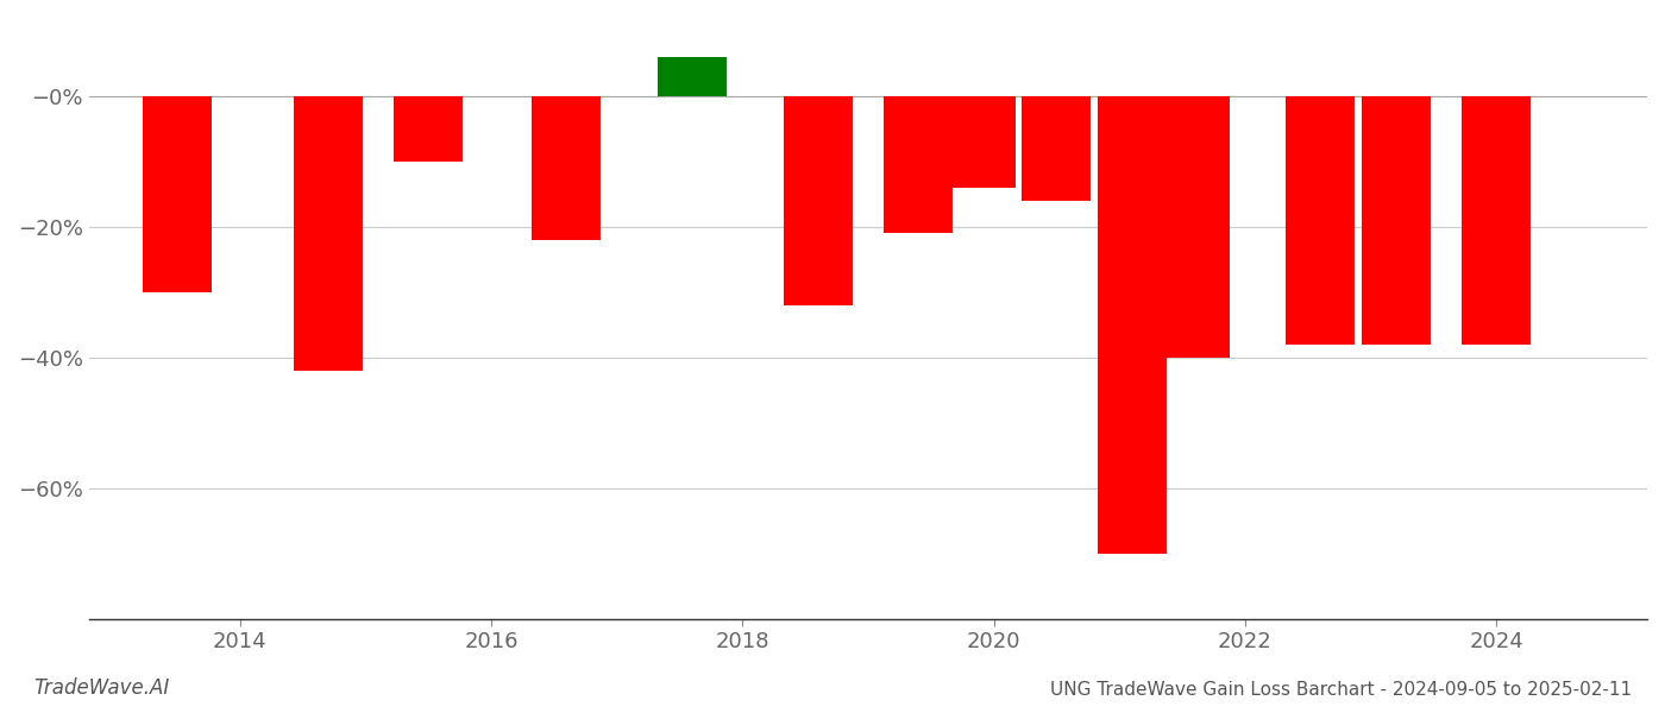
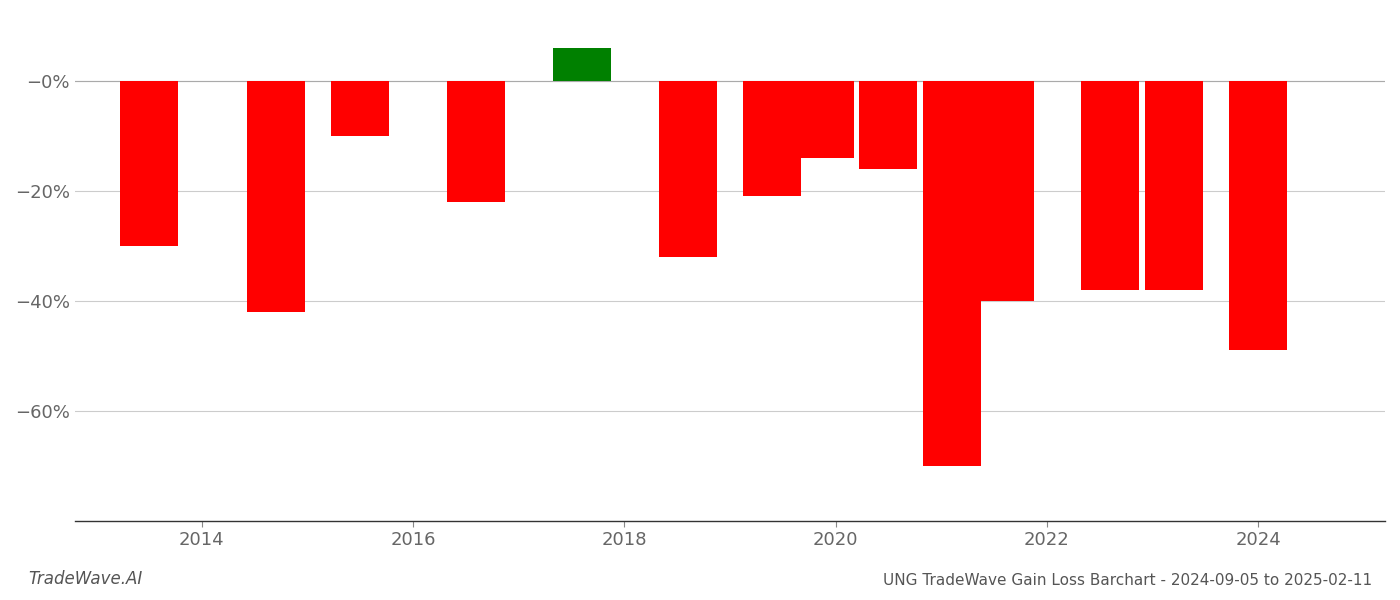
2024: -38% -> -49%
